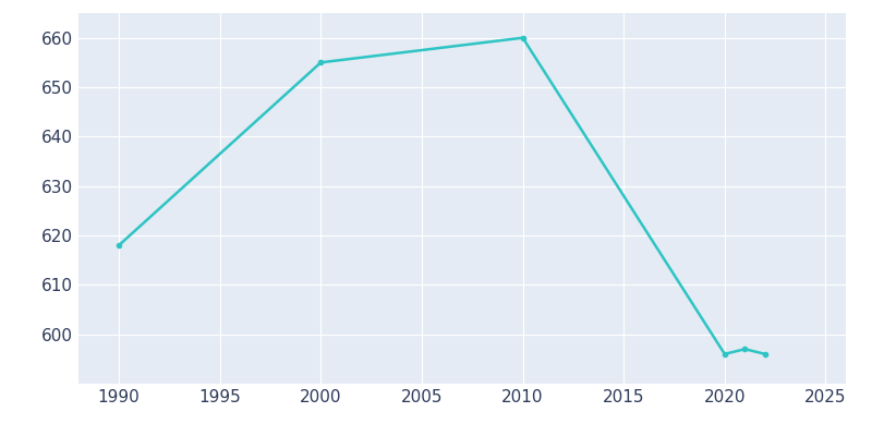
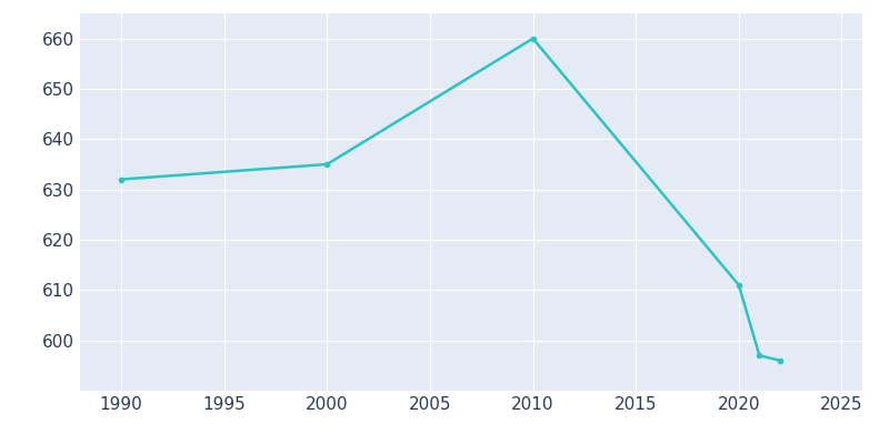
1990: 618 -> 632
2000: 655 -> 635
2020: 596 -> 611
